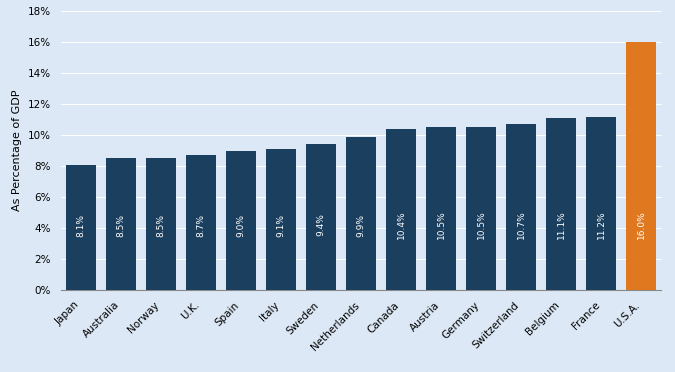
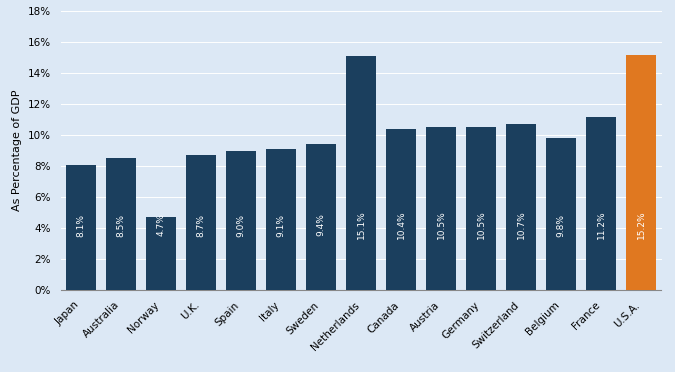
Norway: 8.5% -> 4.7%
Netherlands: 9.9% -> 15.1%
Belgium: 11.1% -> 9.8%
U.S.A.: 16.0% -> 15.2%
